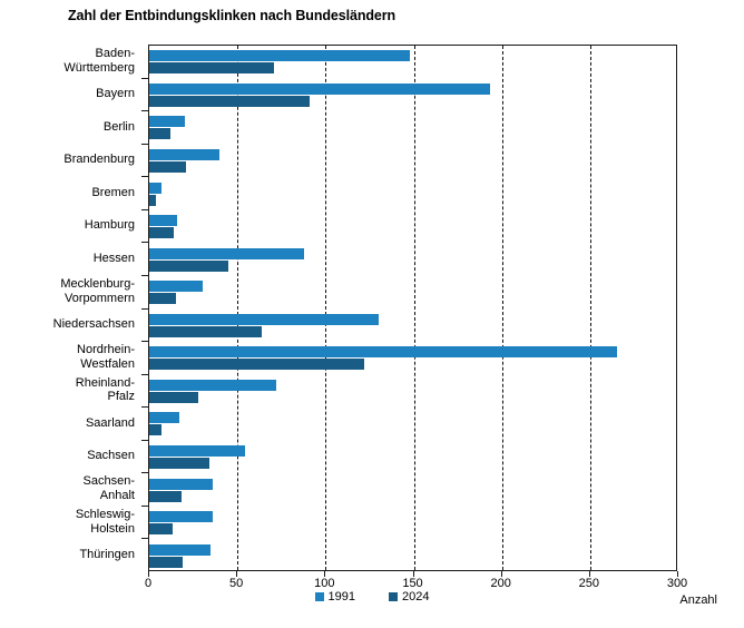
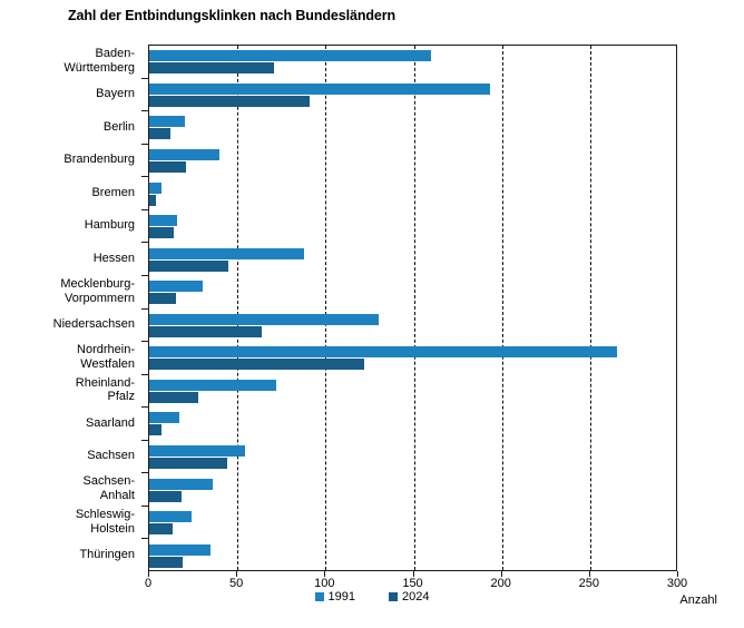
1991/Baden- Württemberg: 148 -> 160
2024/Sachsen: 34 -> 44
1991/Schleswig- Holstein: 36 -> 24
